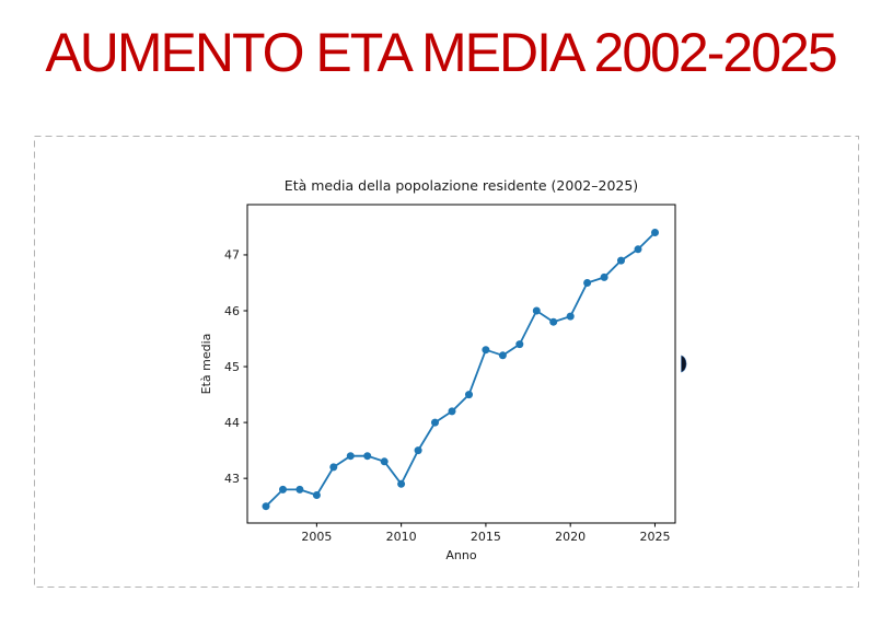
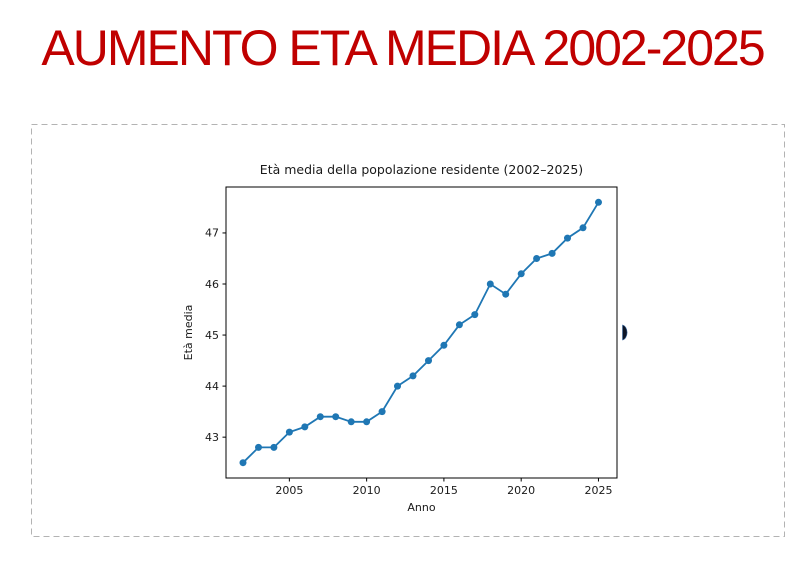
2005: 42.7 -> 43.1
2010: 42.9 -> 43.3
2015: 45.3 -> 44.8
2020: 45.9 -> 46.2
2025: 47.4 -> 47.6
